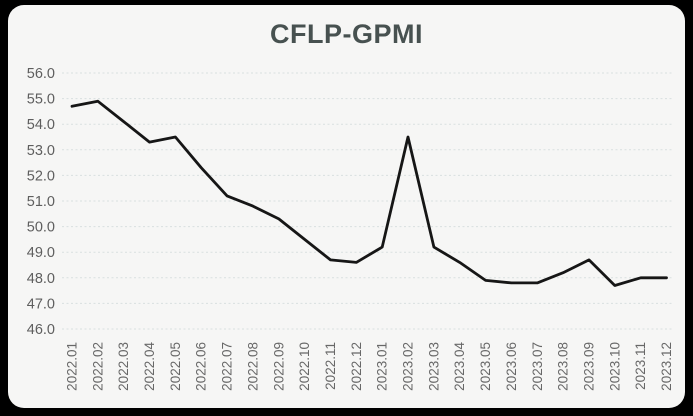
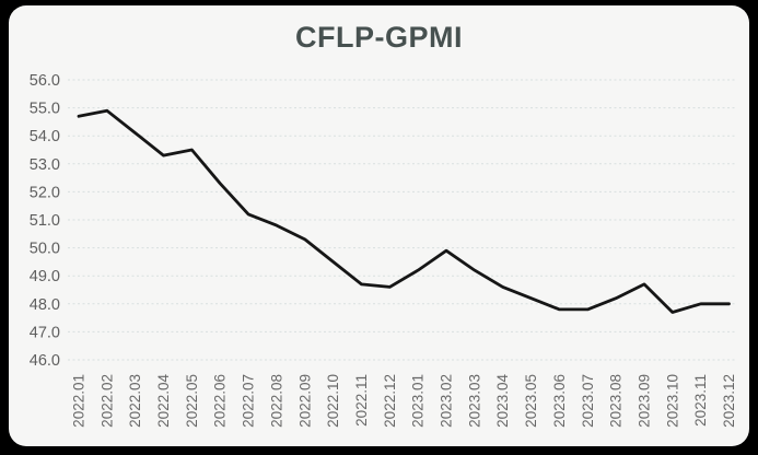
2023.02: 53.5 -> 49.9
2023.05: 47.9 -> 48.2
